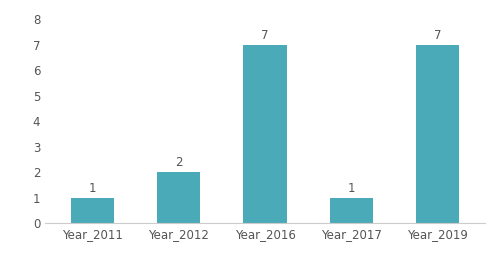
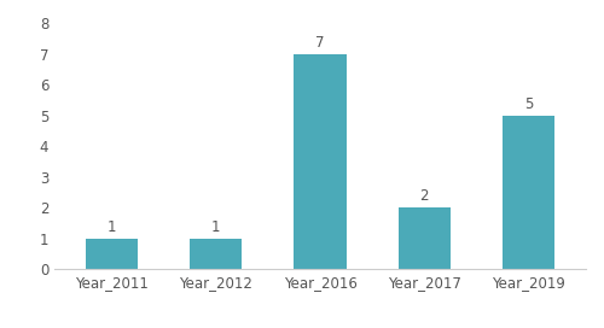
Year_2012: 2 -> 1
Year_2017: 1 -> 2
Year_2019: 7 -> 5
